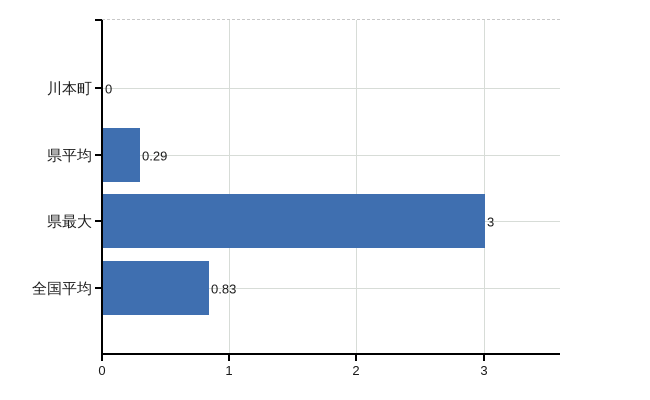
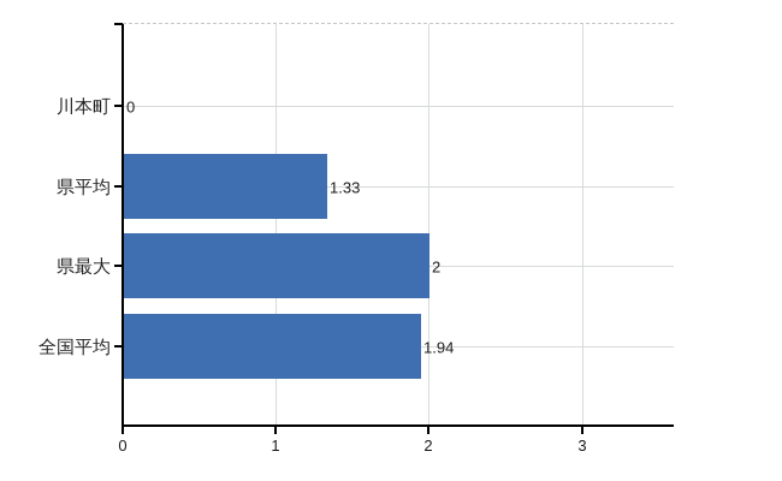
県平均: 0.29 -> 1.33
県最大: 3 -> 2
全国平均: 0.83 -> 1.94
